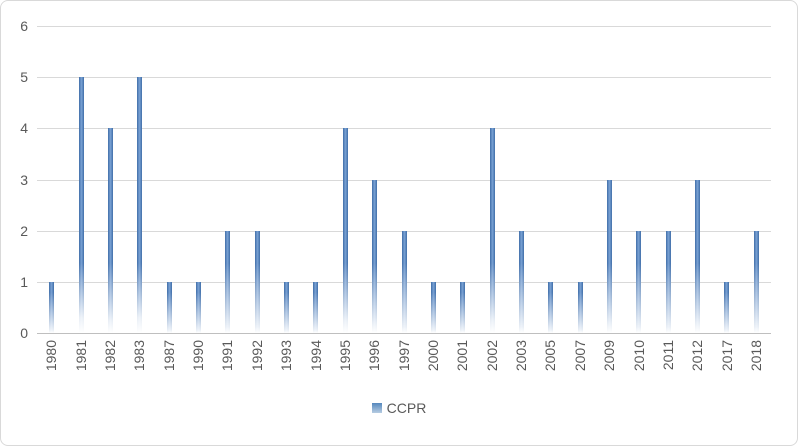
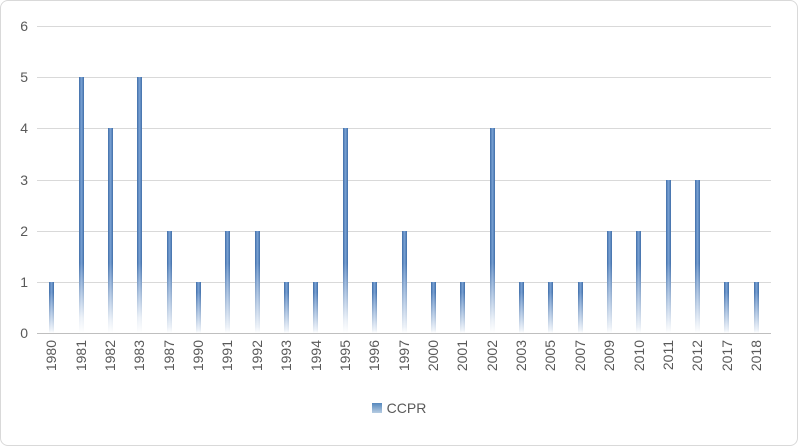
1987: 1 -> 2
1996: 3 -> 1
2003: 2 -> 1
2009: 3 -> 2
2011: 2 -> 3
2018: 2 -> 1
